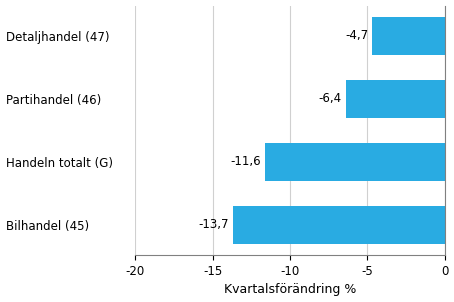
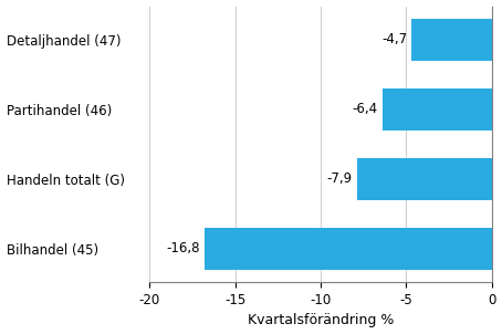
Handeln totalt (G): -11,6 -> -7,9
Bilhandel (45): -13,7 -> -16,8
